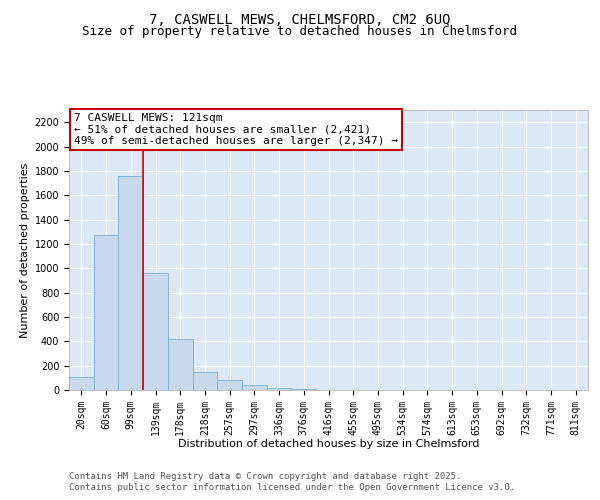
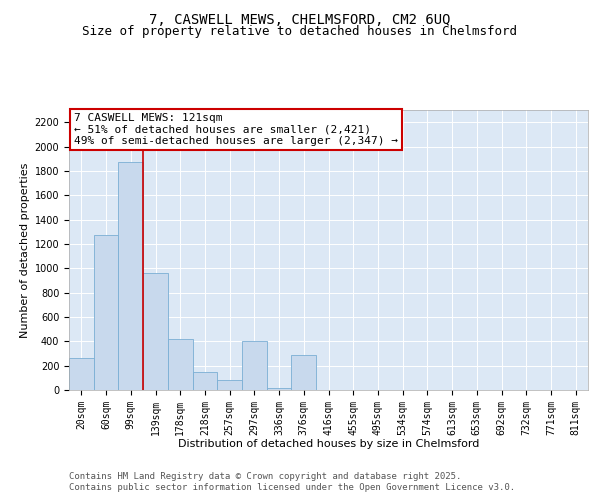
20sqm: 110 -> 260
99sqm: 1760 -> 1870
297sqm: 40 -> 400
376sqm: 0 -> 290
